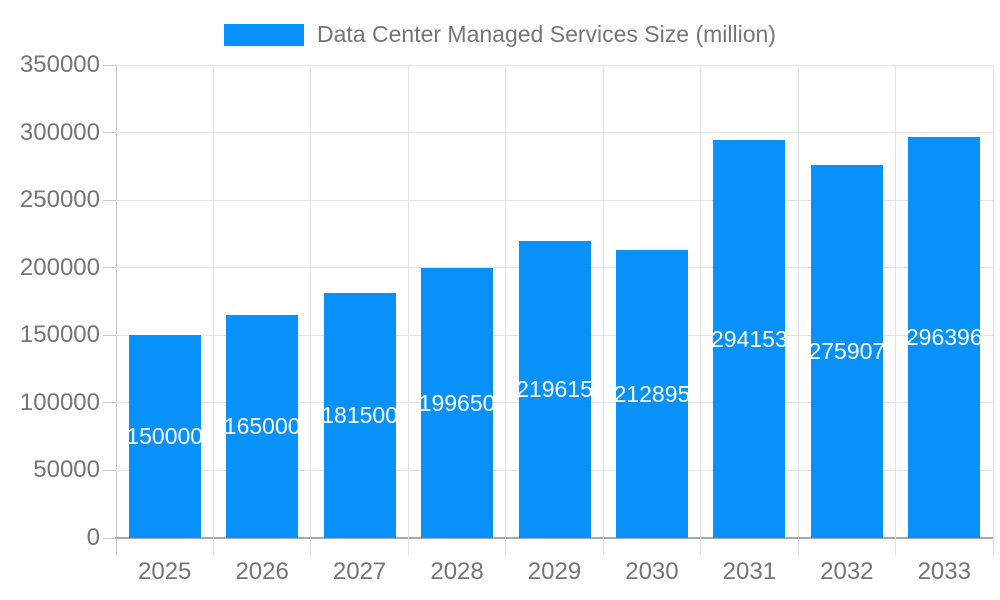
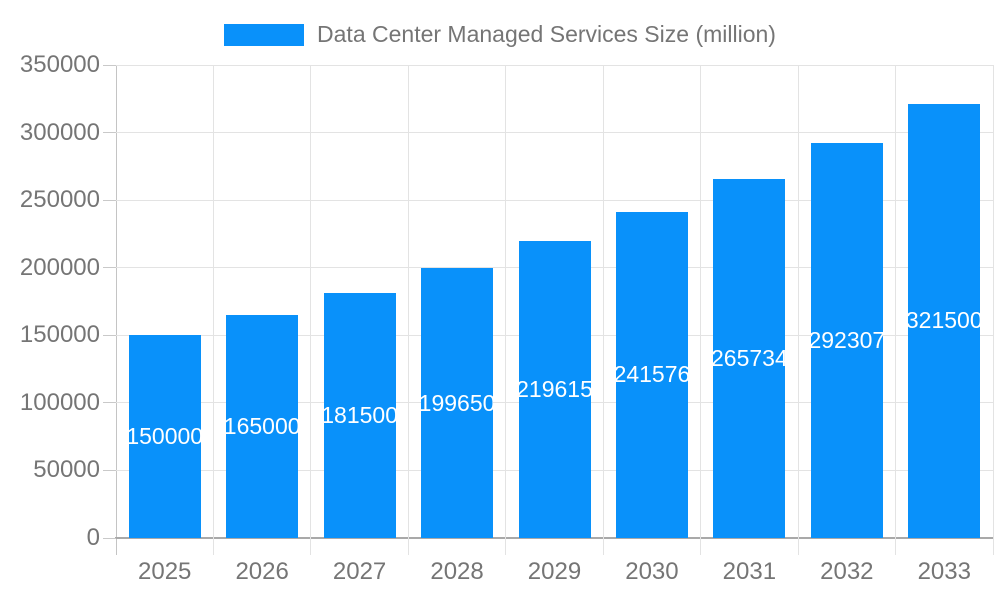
2030: 212895 -> 241576
2031: 294153 -> 265734
2032: 275907 -> 292307
2033: 296396 -> 321500
